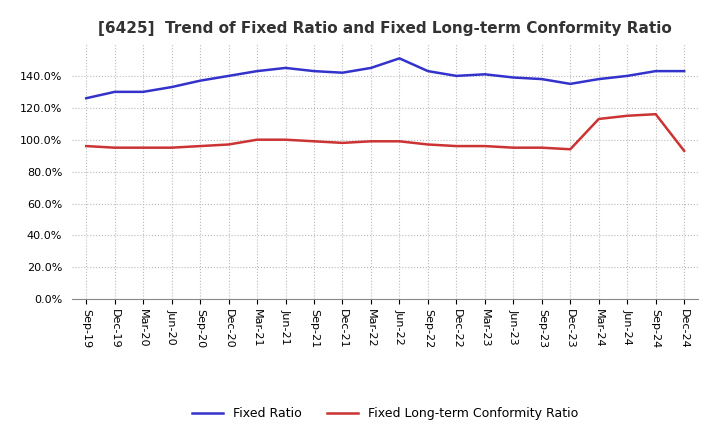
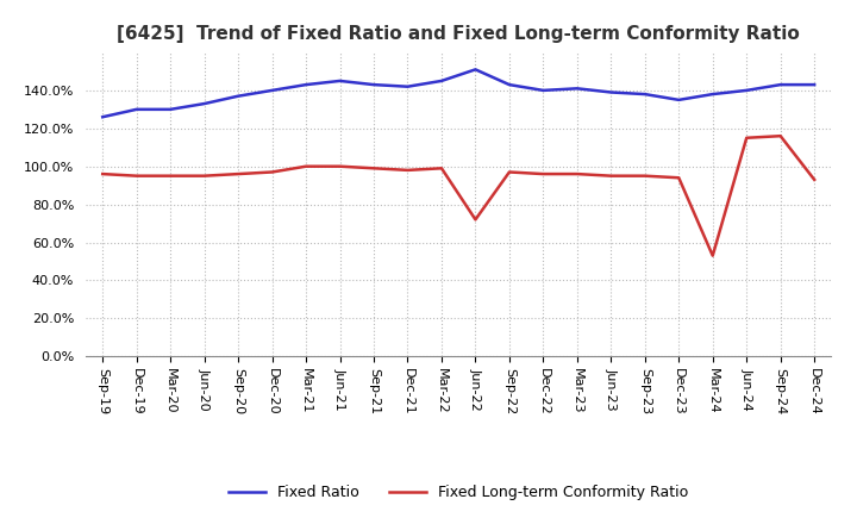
Fixed Long-term Conformity Ratio/Jun-22: 99% -> 72%
Fixed Long-term Conformity Ratio/Mar-24: 113% -> 53%
